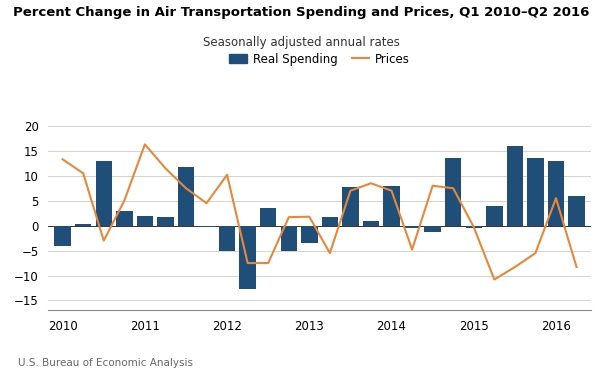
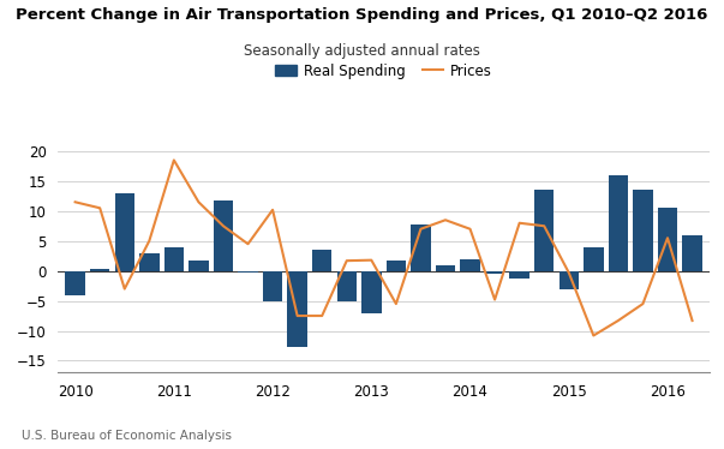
Prices/2010: 13.3 -> 11.5
Real Spending/2011: 2.0 -> 4.0
Prices/2011: 16.3 -> 18.5
Real Spending/2013: -3.5 -> -7.0
Real Spending/2014: 8.0 -> 2.0
Real Spending/2015: -0.5 -> -3.0
Real Spending/2016: 13.0 -> 10.5
